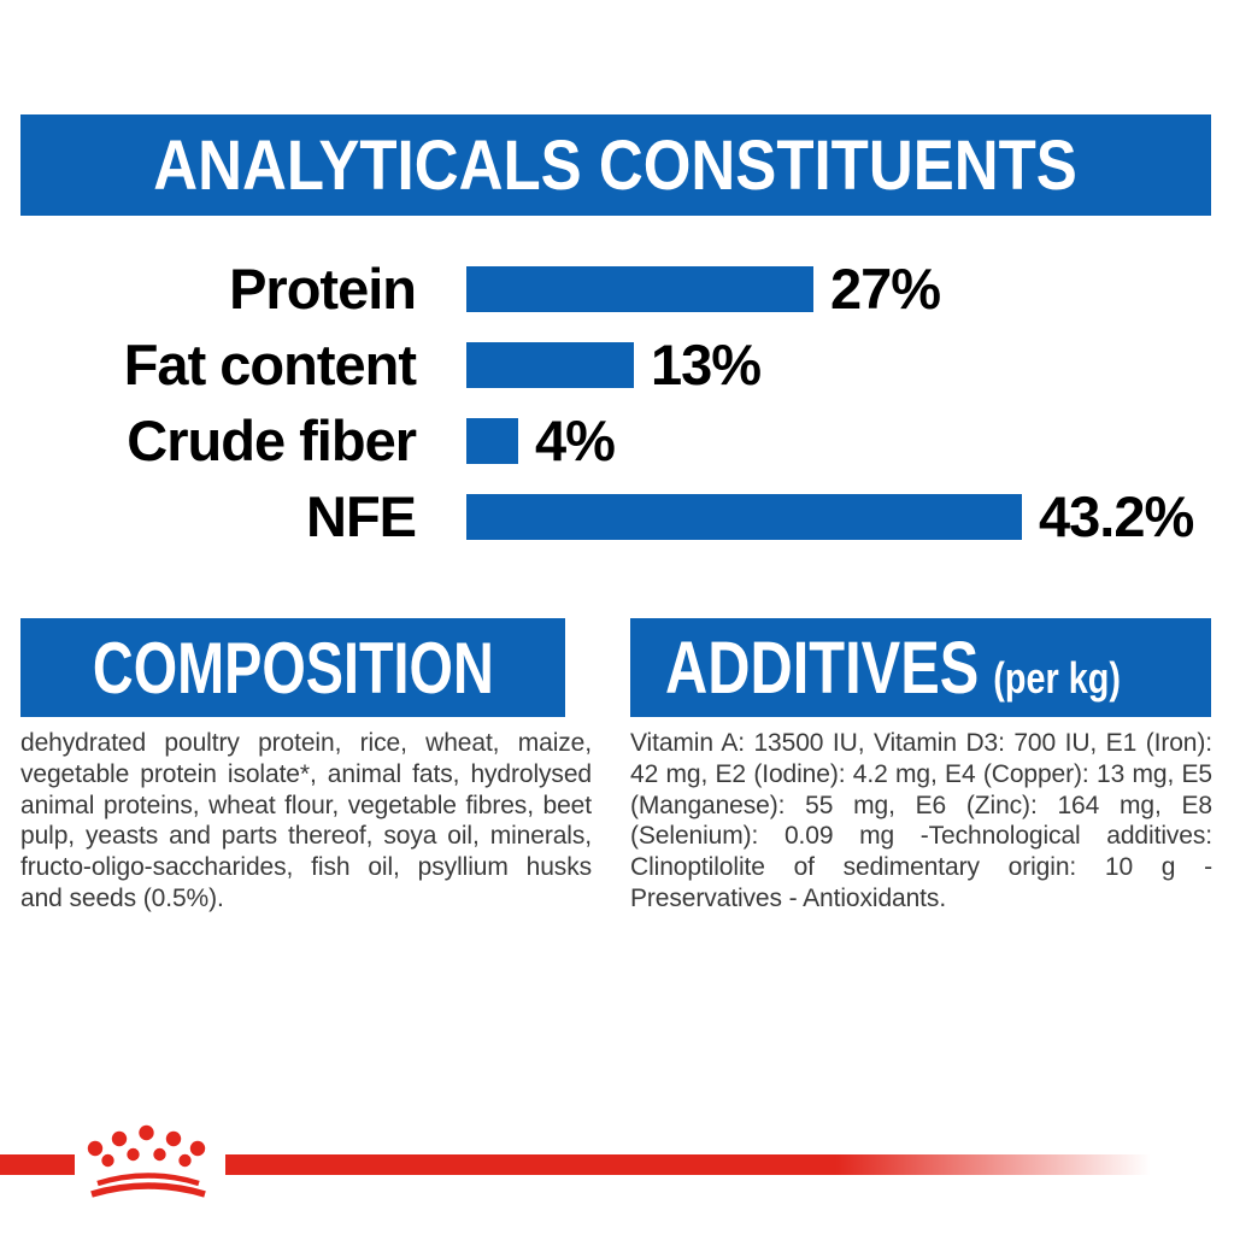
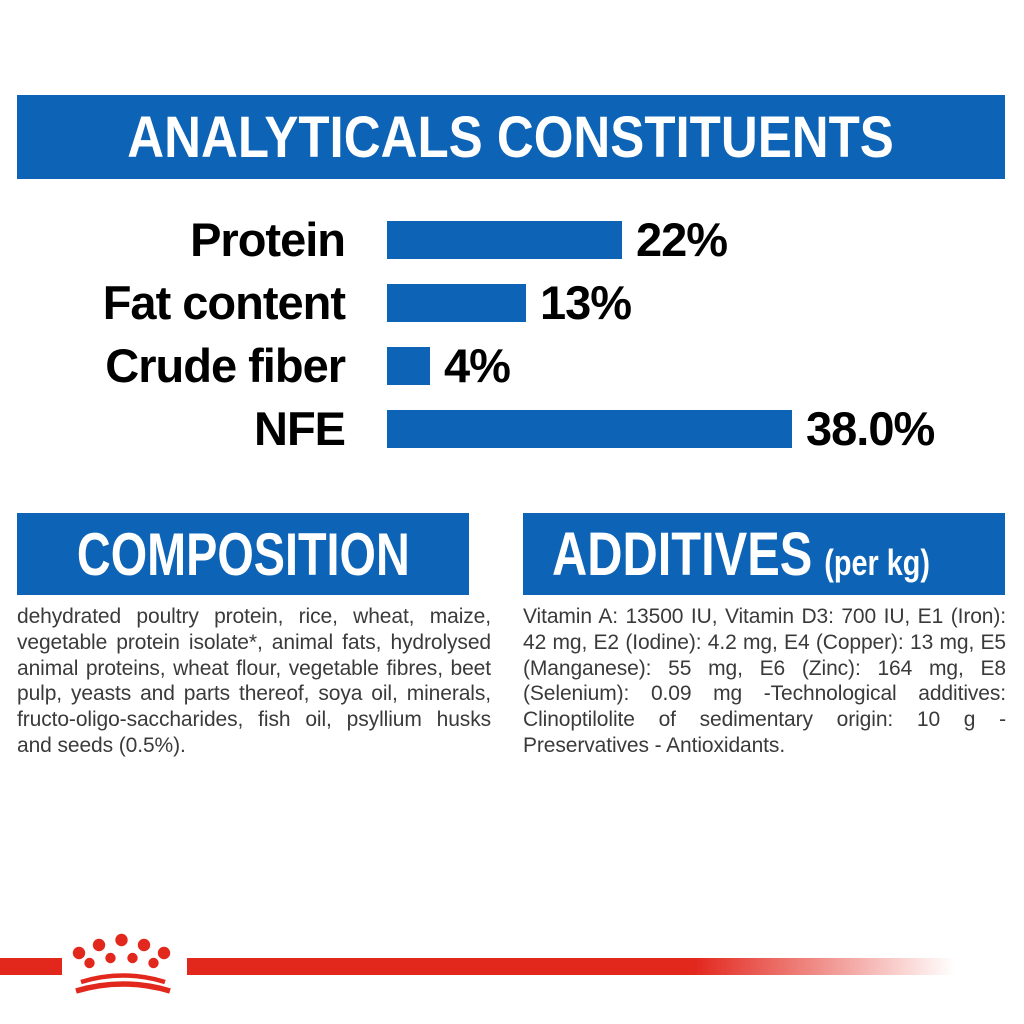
Protein: 27% -> 22%
NFE: 43.2% -> 38.0%
